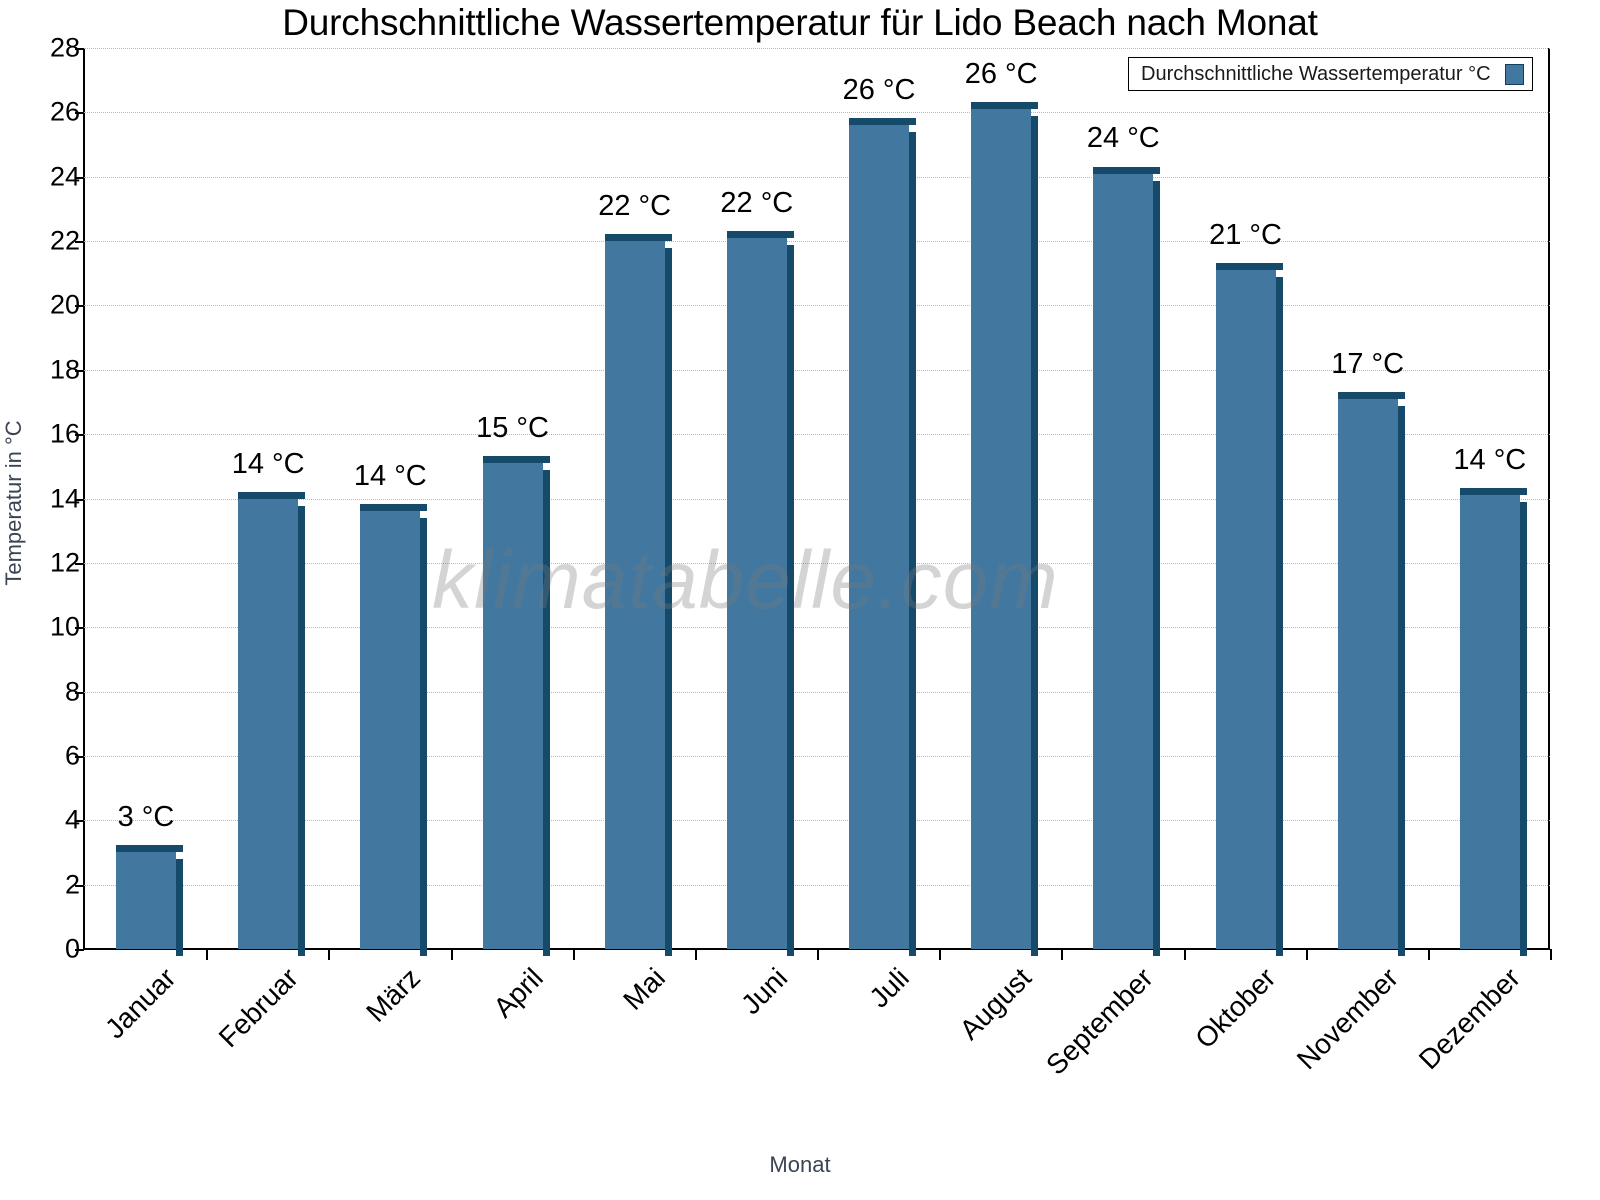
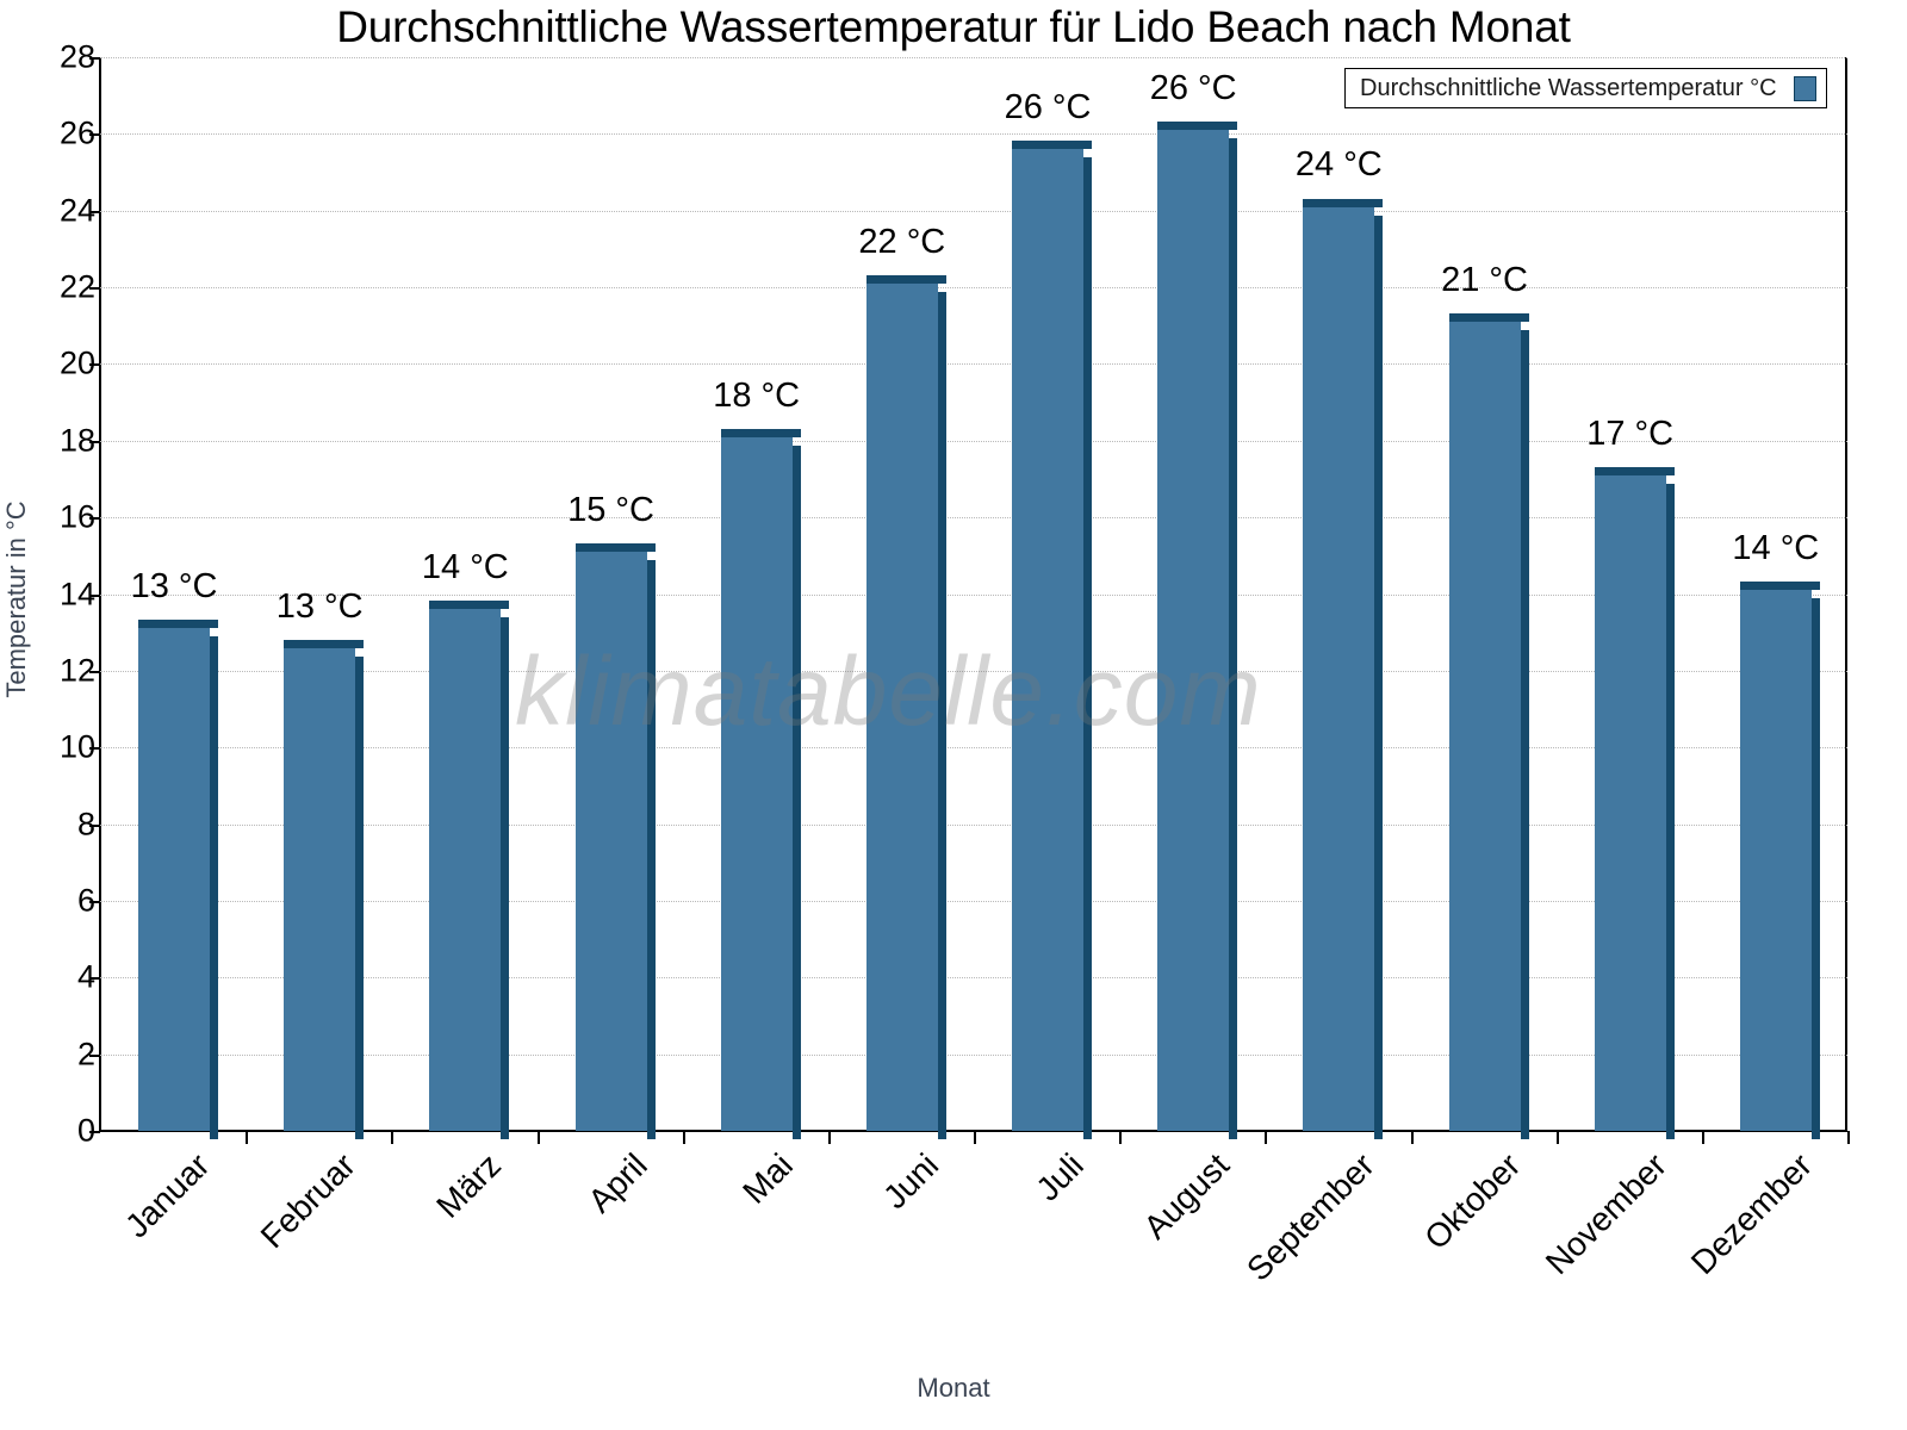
Januar: 3 -> 13
Februar: 14 -> 13
Mai: 22 -> 18
